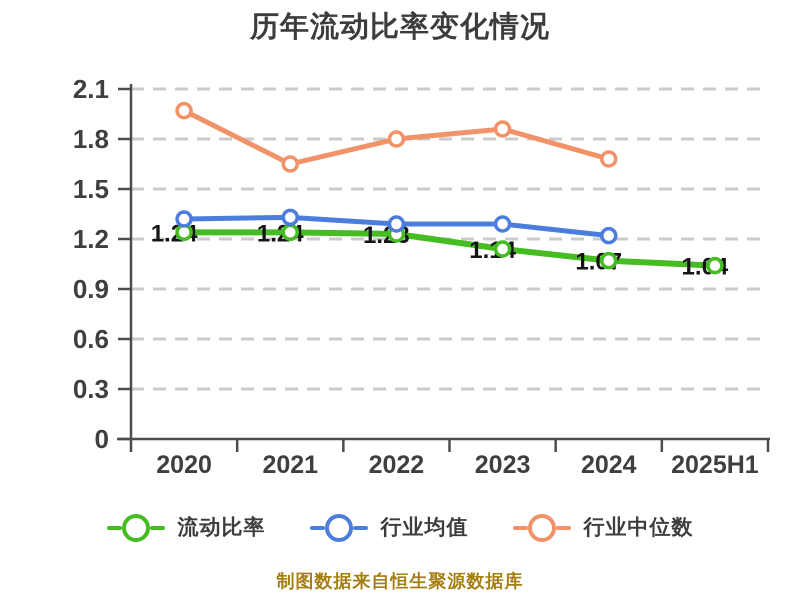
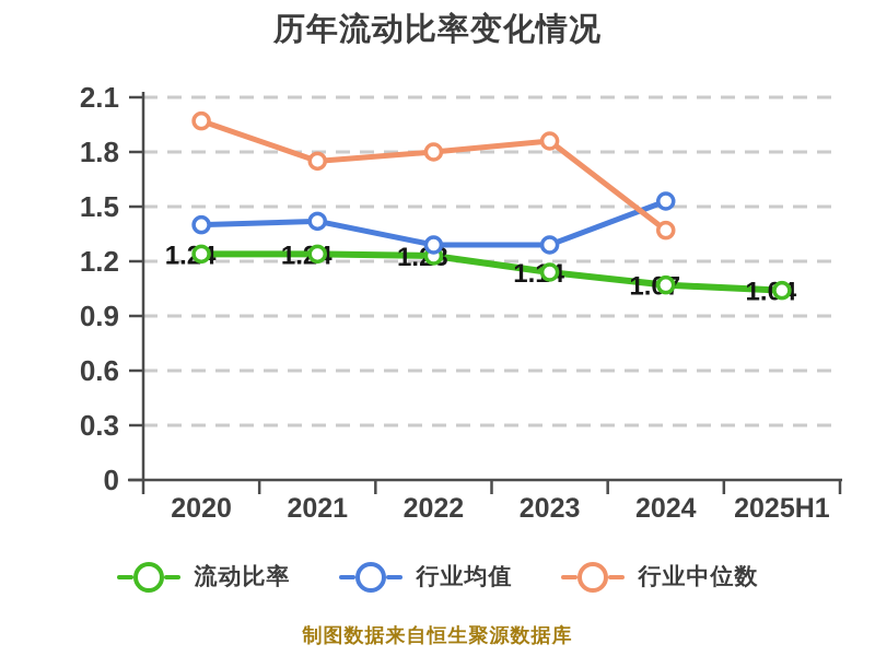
行业均值/2020: 1.32 -> 1.40
行业均值/2021: 1.33 -> 1.42
行业中位数/2021: 1.65 -> 1.75
行业均值/2024: 1.22 -> 1.53
行业中位数/2024: 1.68 -> 1.37
